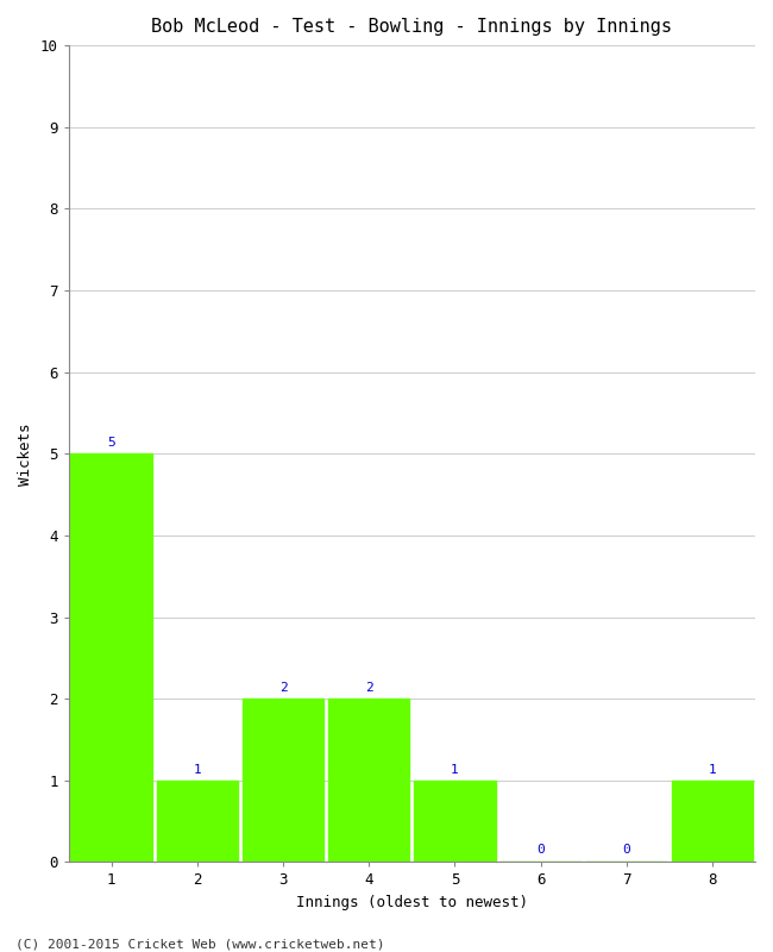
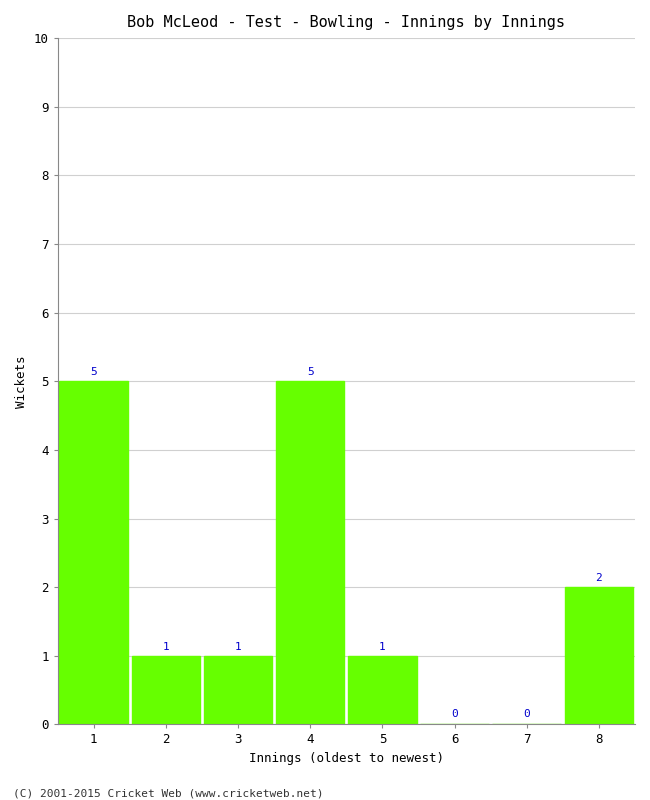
3: 2 -> 1
4: 2 -> 5
8: 1 -> 2
